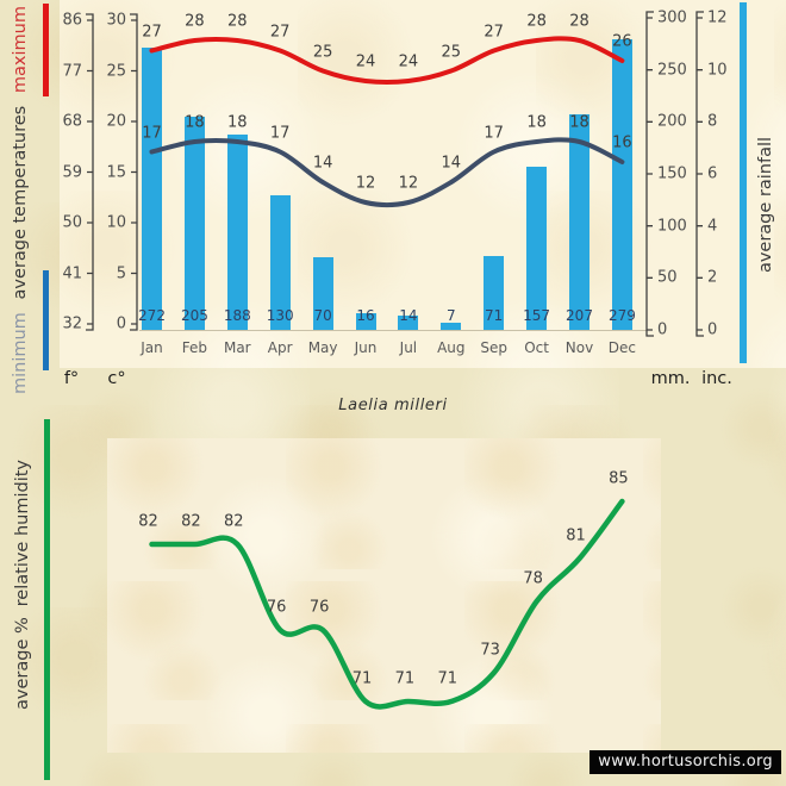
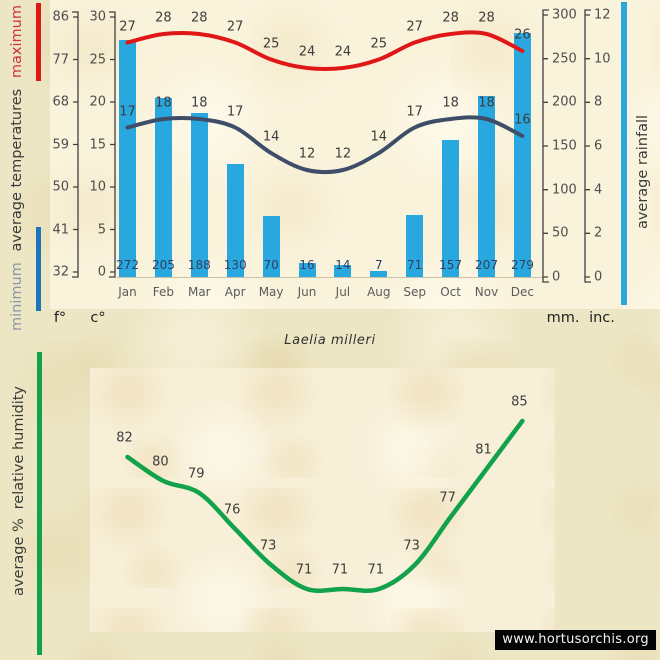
average % relative humidity/Feb: 82 -> 80
average % relative humidity/Mar: 82 -> 79
average % relative humidity/May: 76 -> 73
average % relative humidity/Oct: 78 -> 77
